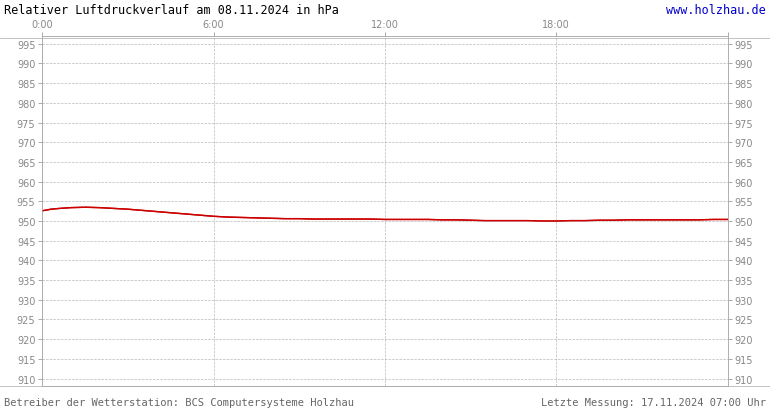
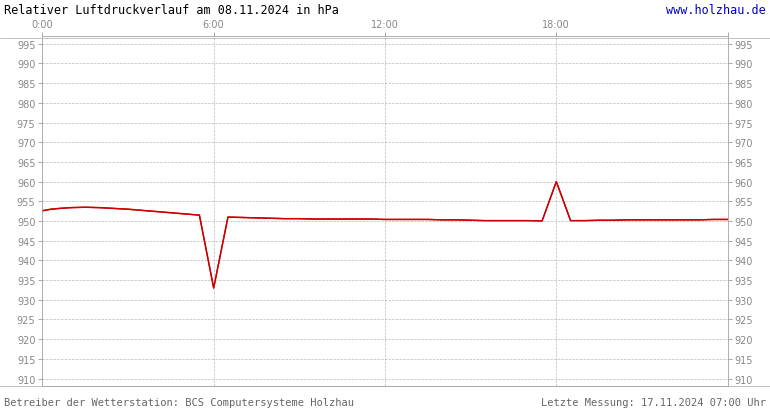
6:00: 951.2 -> 933.0
18:00: 950.0 -> 960.0
